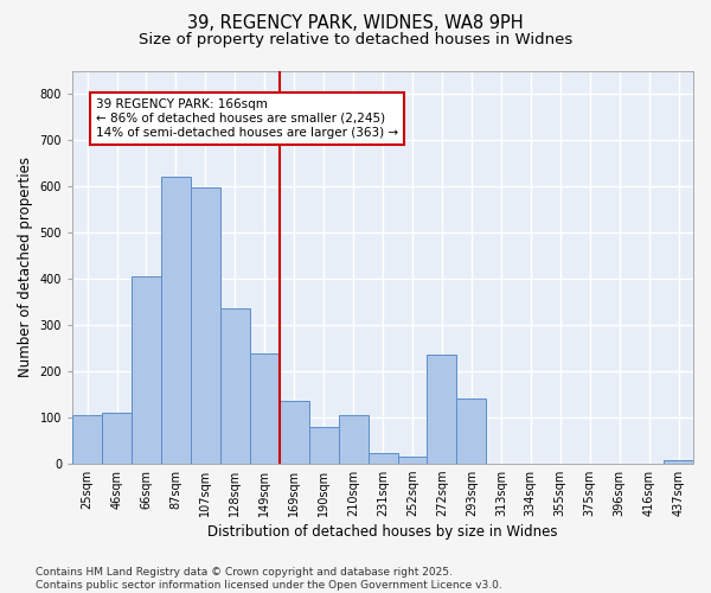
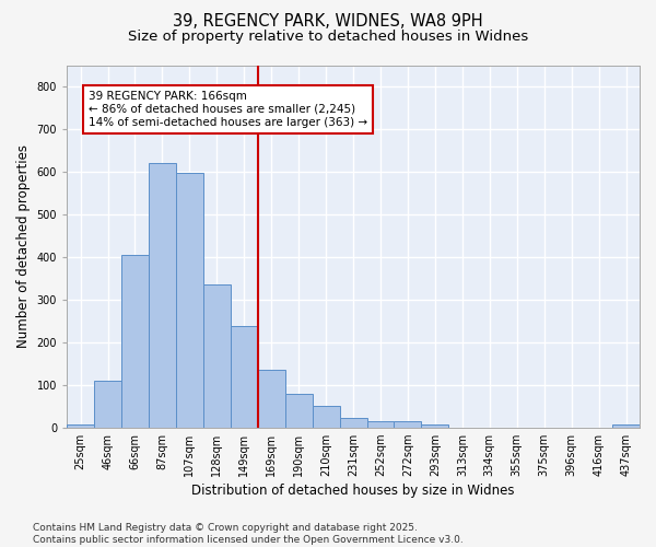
25sqm: 105 -> 8
210sqm: 105 -> 50
272sqm: 235 -> 15
293sqm: 140 -> 8
